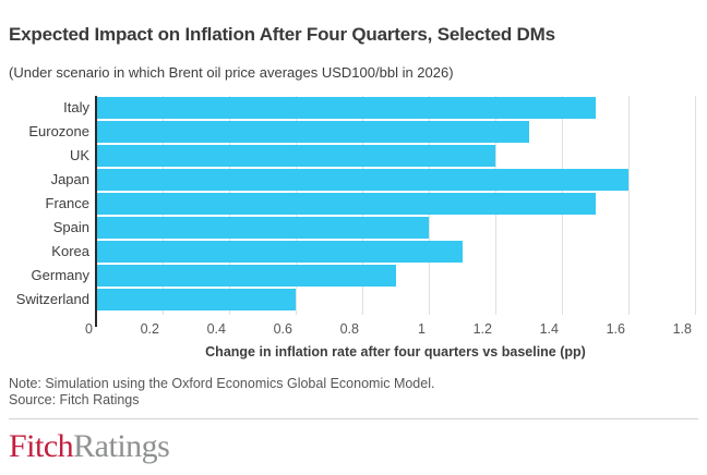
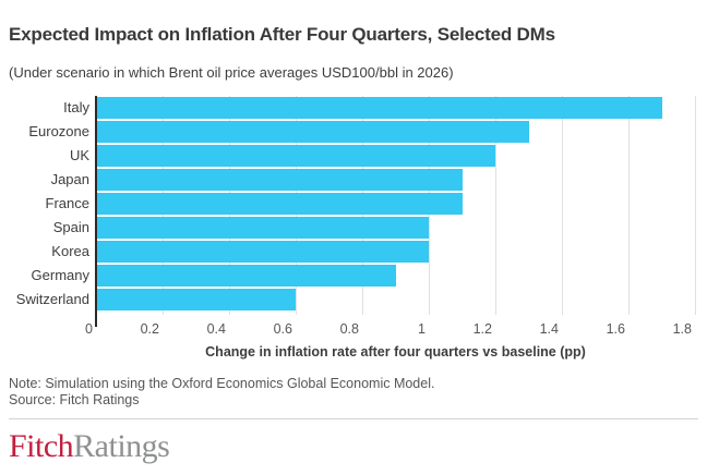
Italy: 1.5 -> 1.7
Japan: 1.6 -> 1.1
France: 1.5 -> 1.1
Korea: 1.1 -> 1.0
